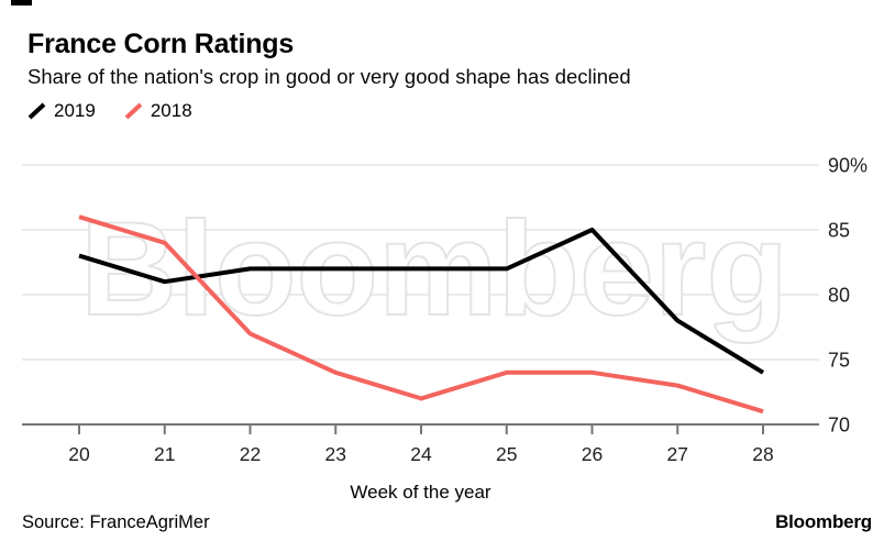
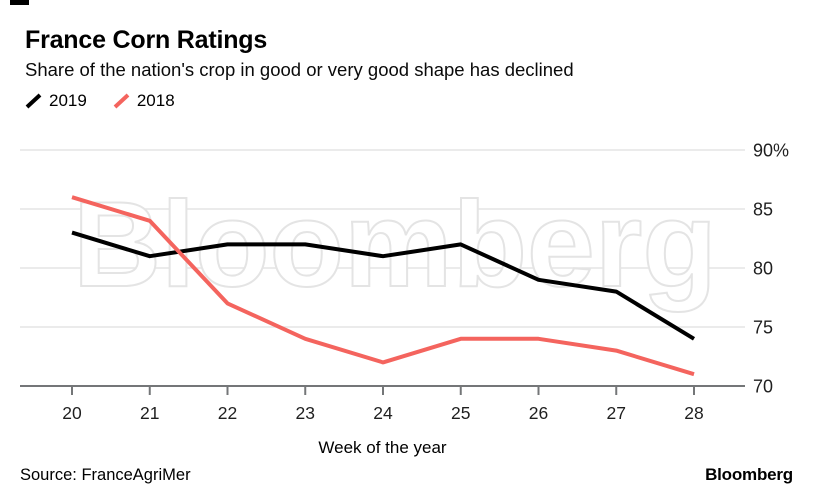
2019/24: 82% -> 81%
2019/26: 85% -> 79%
